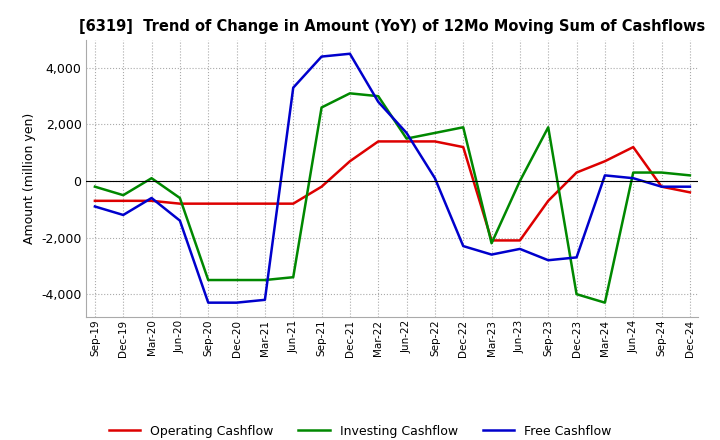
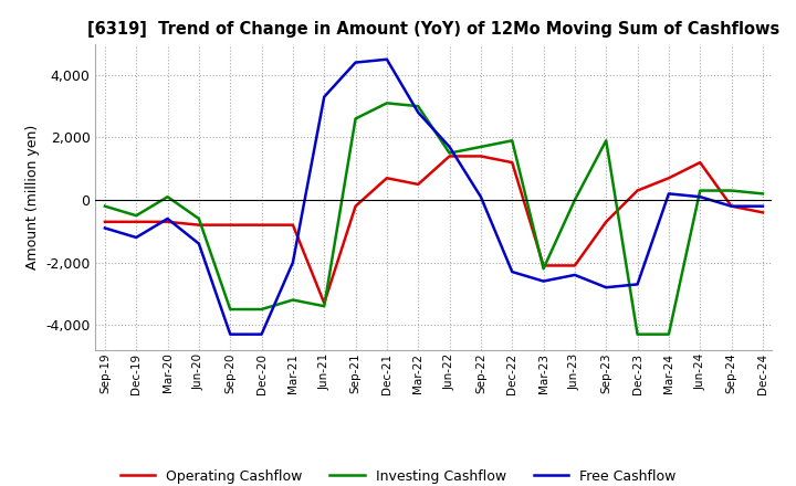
Investing Cashflow/Mar-21: -3,500 -> -3,200
Free Cashflow/Mar-21: -4,200 -> -2,000
Operating Cashflow/Jun-21: -800 -> -3,300
Operating Cashflow/Mar-22: 1,400 -> 500
Investing Cashflow/Dec-23: -4,000 -> -4,300
